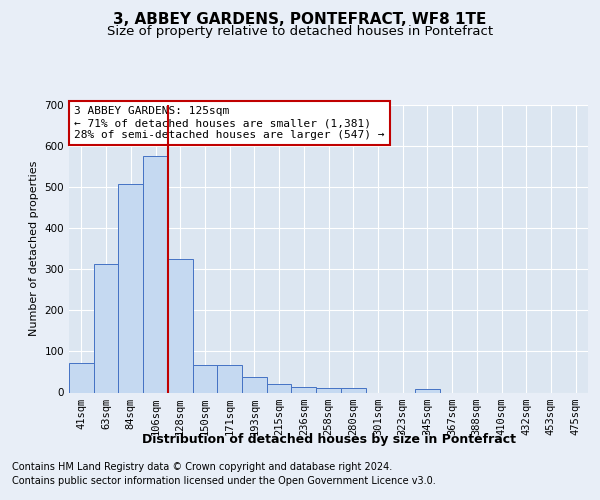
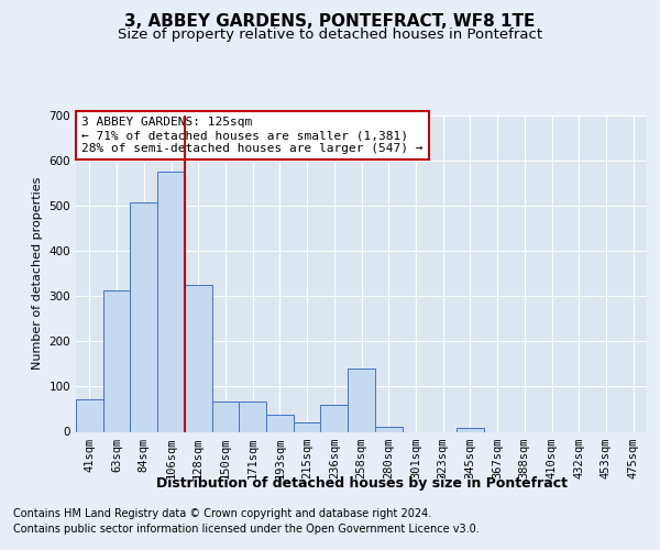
236sqm: 14 -> 60
258sqm: 10 -> 140
